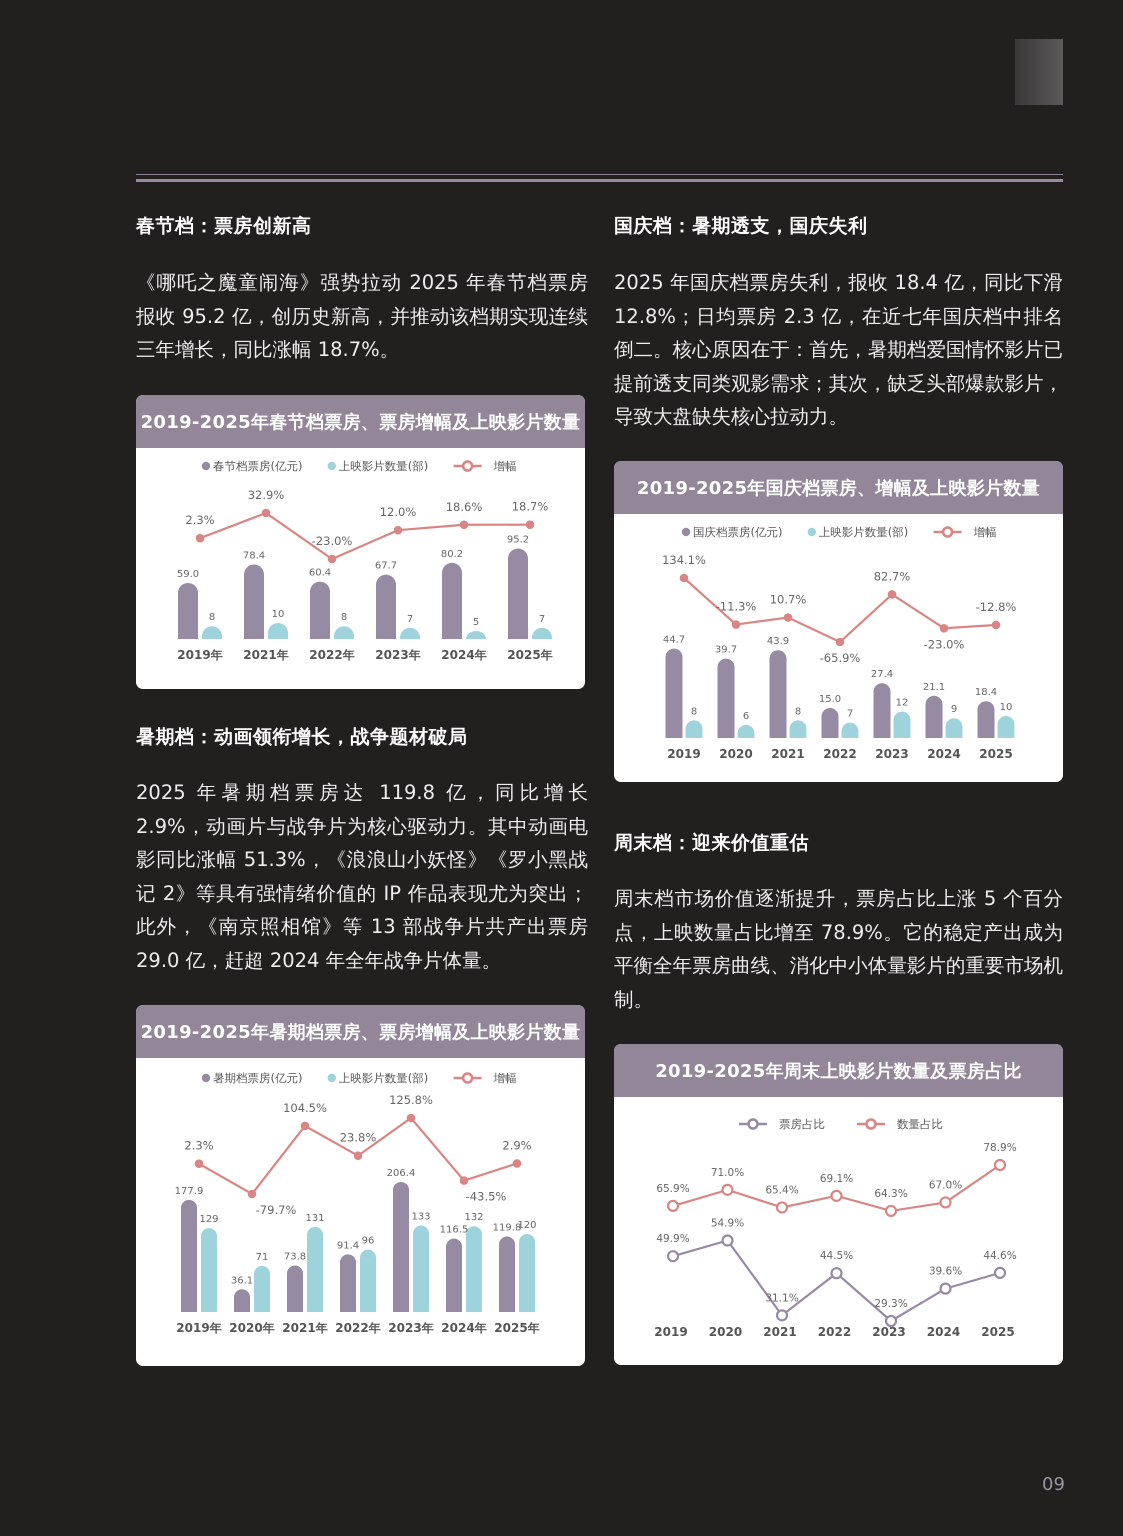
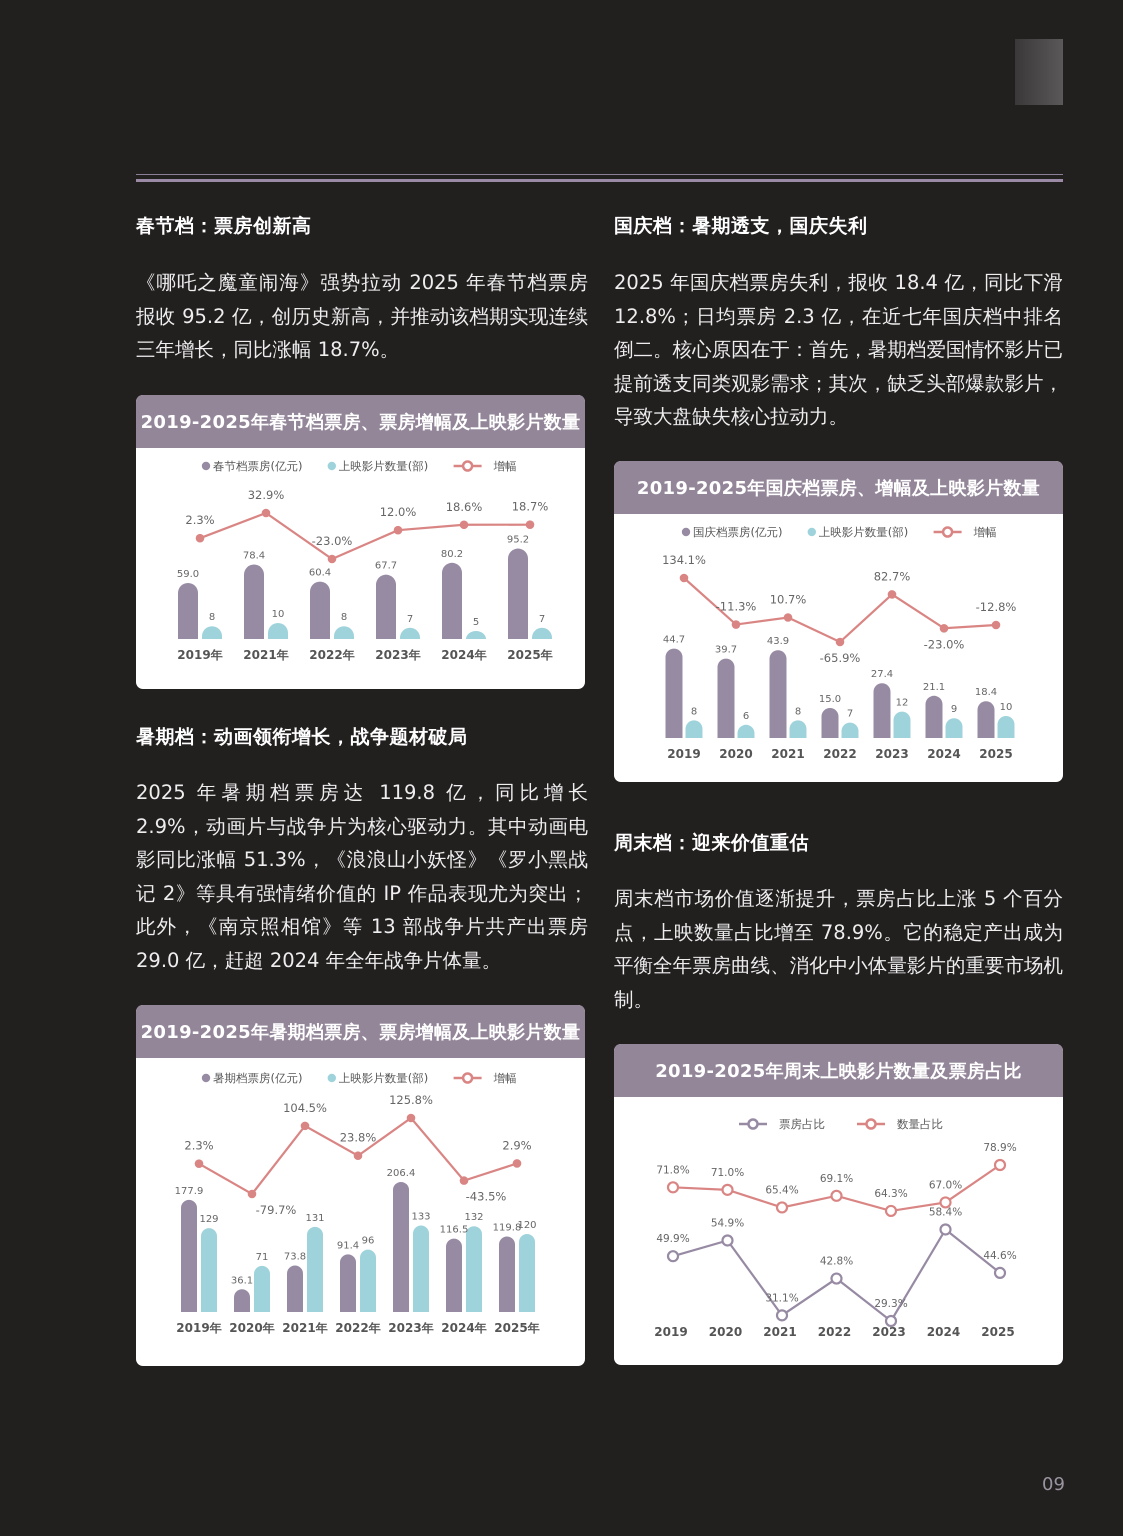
2019-2025年周末上映影片数量及票房占比/数量占比/2019: 65.9% -> 71.8%
2019-2025年周末上映影片数量及票房占比/票房占比/2022: 44.5% -> 42.8%
2019-2025年周末上映影片数量及票房占比/票房占比/2024: 39.6% -> 58.4%
